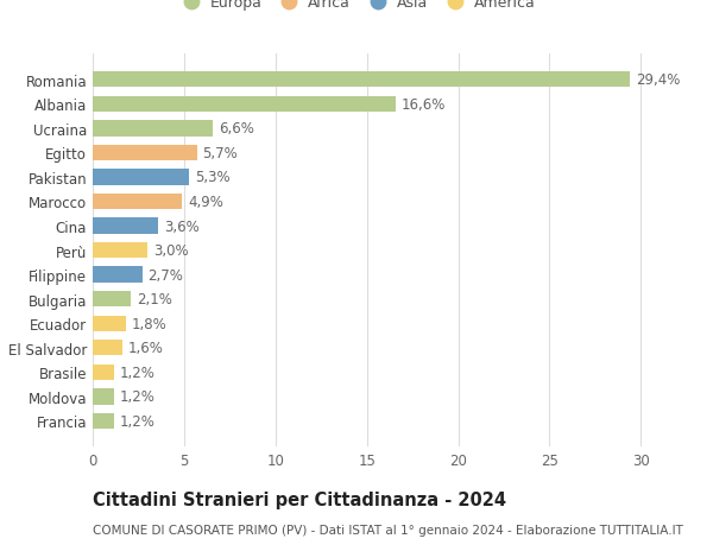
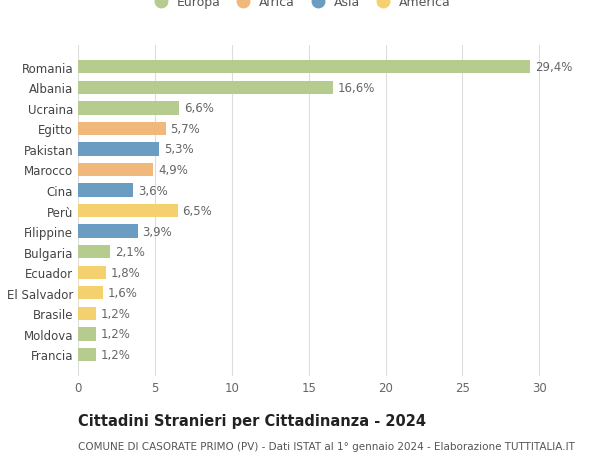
Perù: 3,0% -> 6,5%
Filippine: 2,7% -> 3,9%
